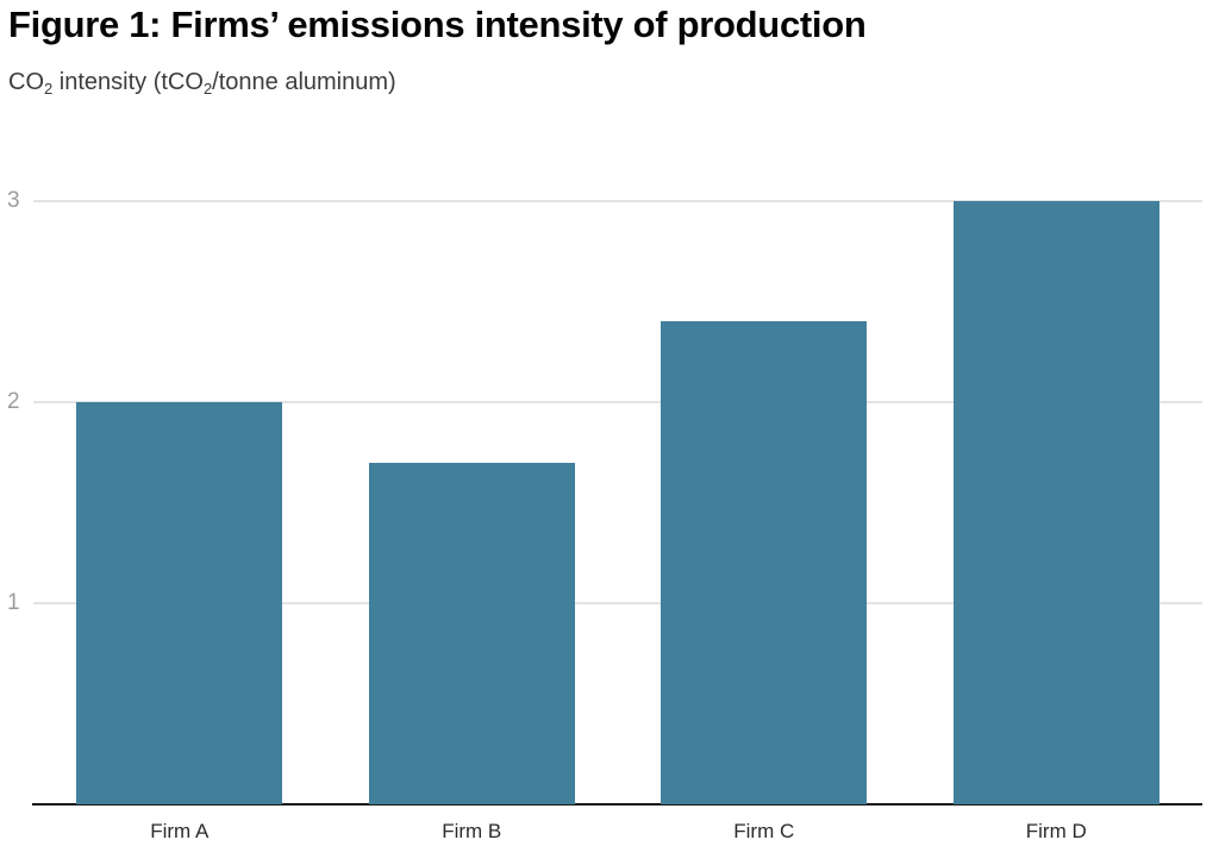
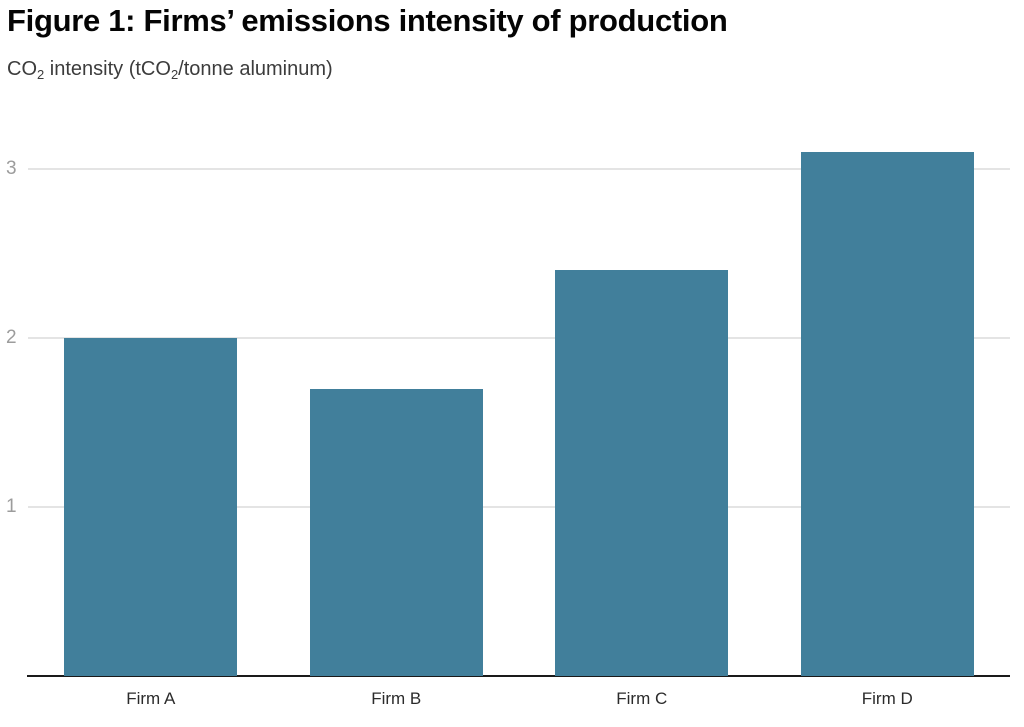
Firm D: 3.0 -> 3.1
